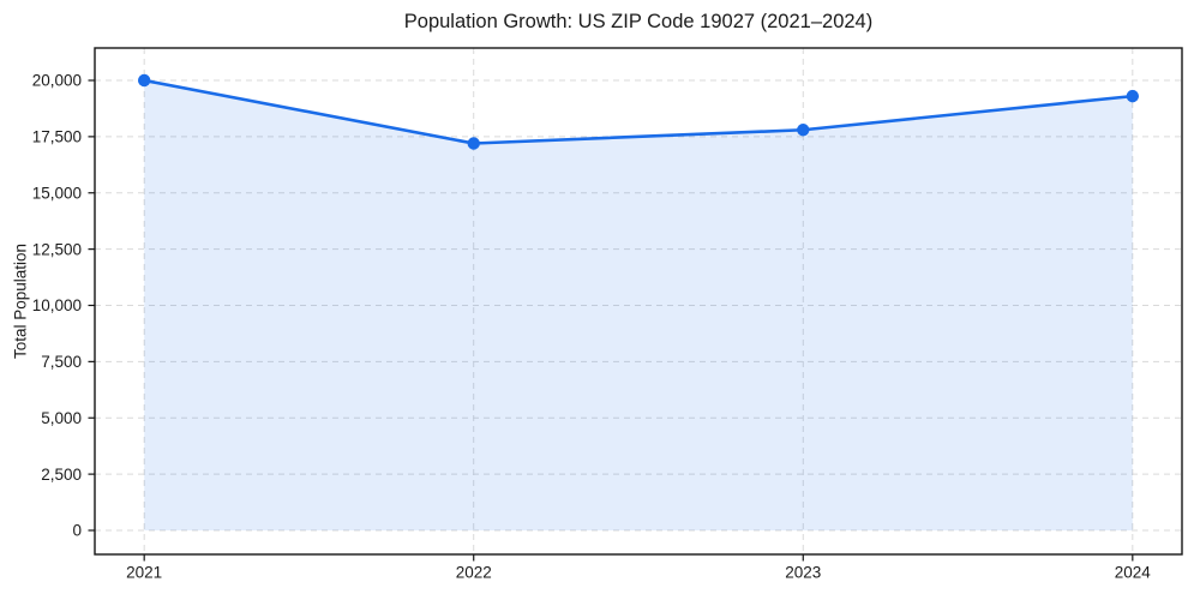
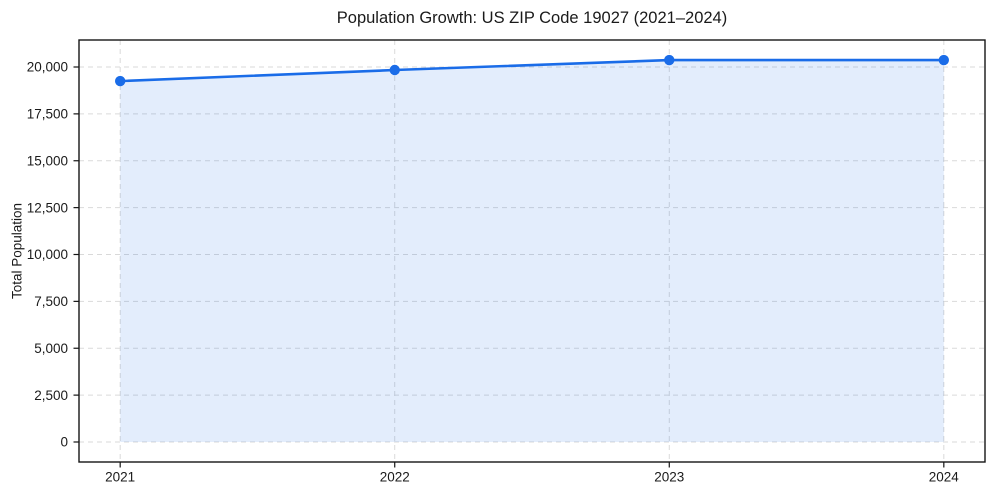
2021: 20000 -> 19200
2022: 17200 -> 19800
2023: 17800 -> 20400
2024: 19300 -> 20400
